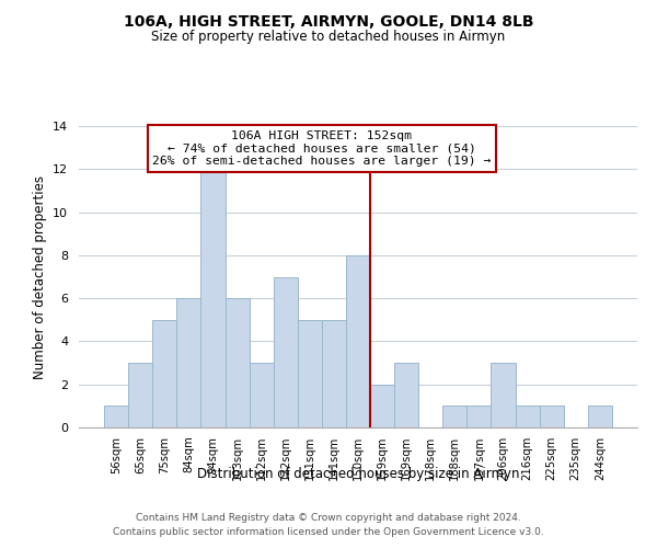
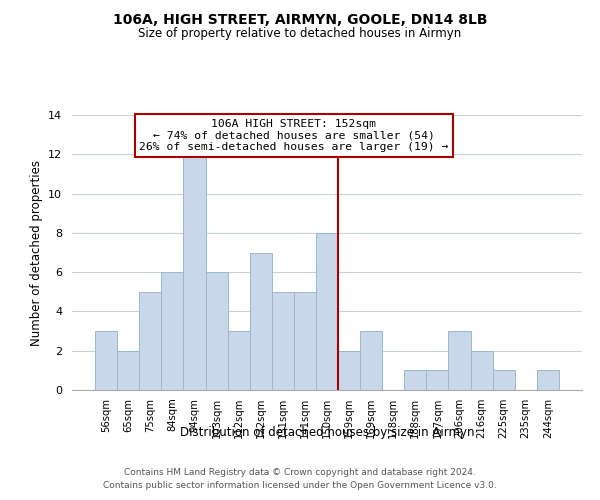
56sqm: 1 -> 3
65sqm: 3 -> 2
216sqm: 1 -> 2
